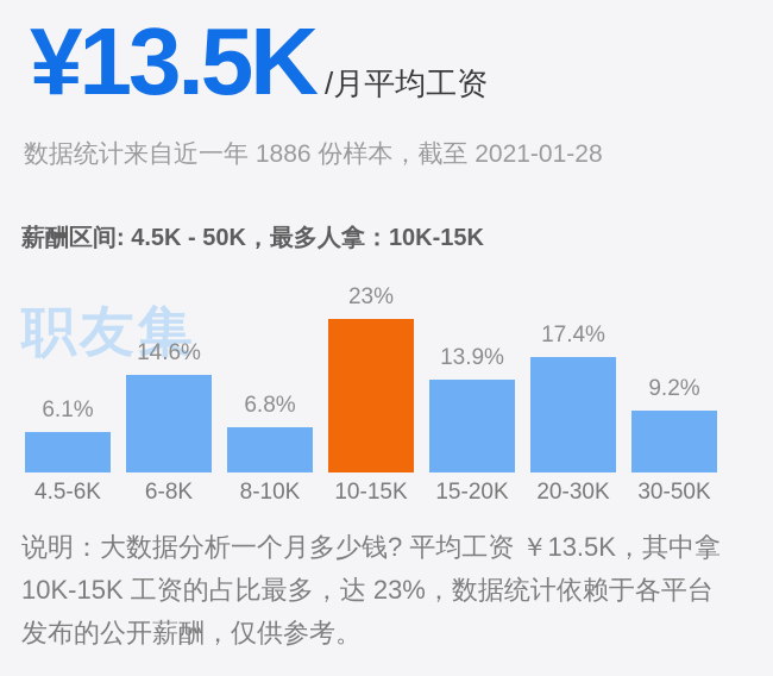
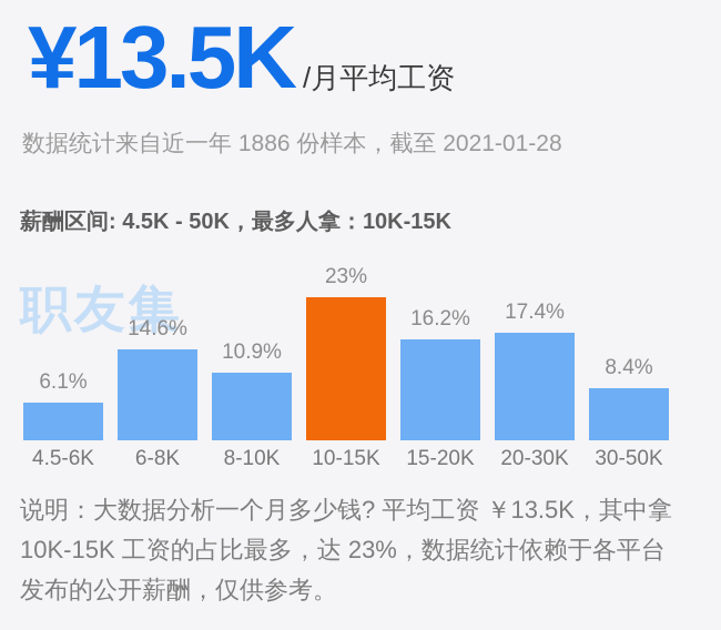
8-10K: 6.8% -> 10.9%
15-20K: 13.9% -> 16.2%
30-50K: 9.2% -> 8.4%
